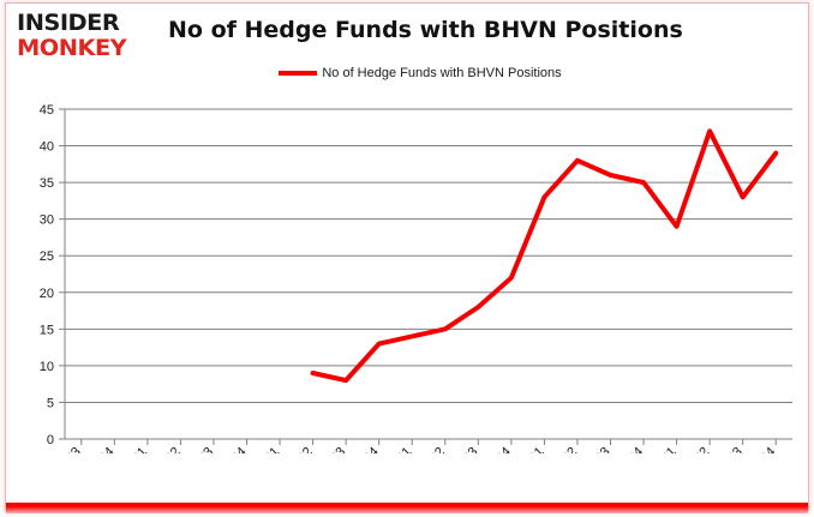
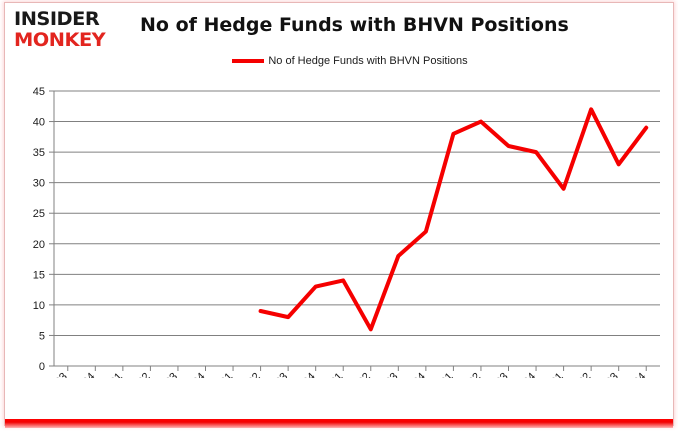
18Q2: 15 -> 6
19Q1: 33 -> 38
19Q2: 38 -> 40
